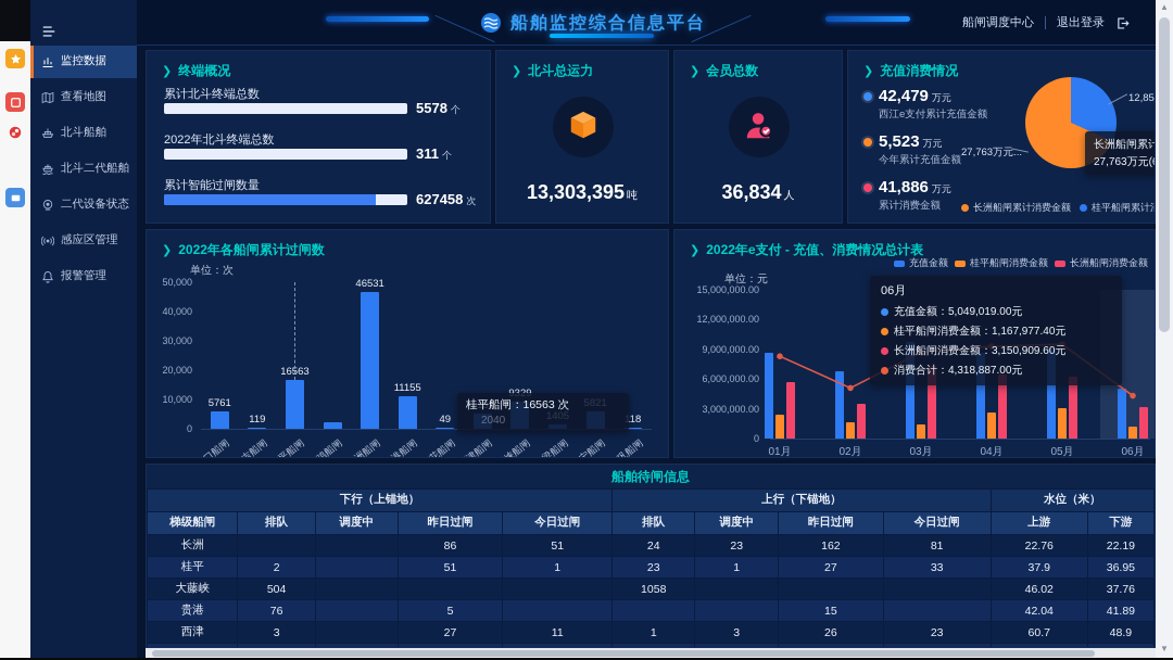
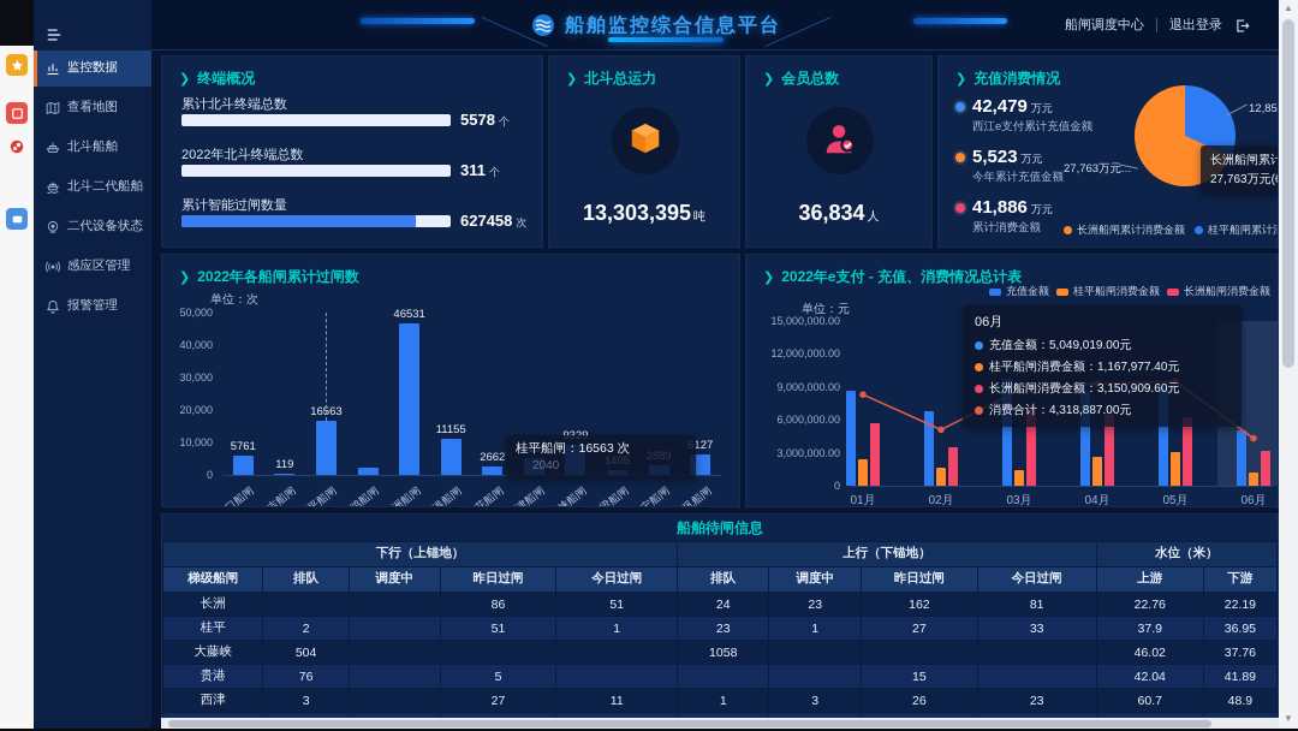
2022年各船闸累计过闸数/红花船闸: 49 -> 2662
2022年各船闸累计过闸数/邕宁船闸: 5821 -> 2889
2022年各船闸累计过闸数/桥巩船闸: 118 -> 6127
